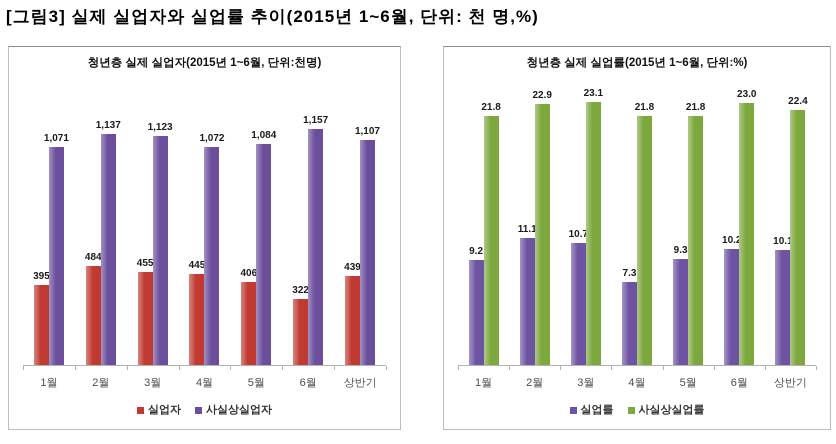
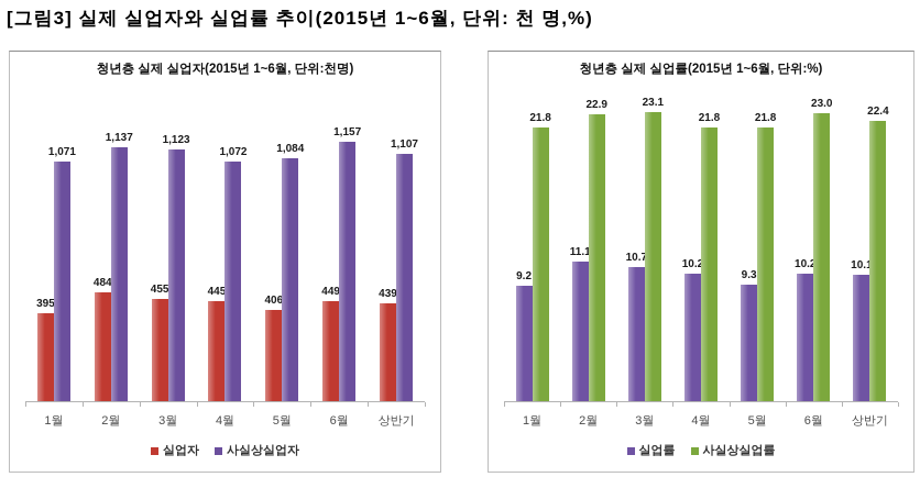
청년층 실제 실업자(2015년 1~6월, 단위:천명)/실업자/6월: 322 -> 449
청년층 실제 실업률(2015년 1~6월, 단위:%)/실업률/4월: 7.3 -> 10.2
